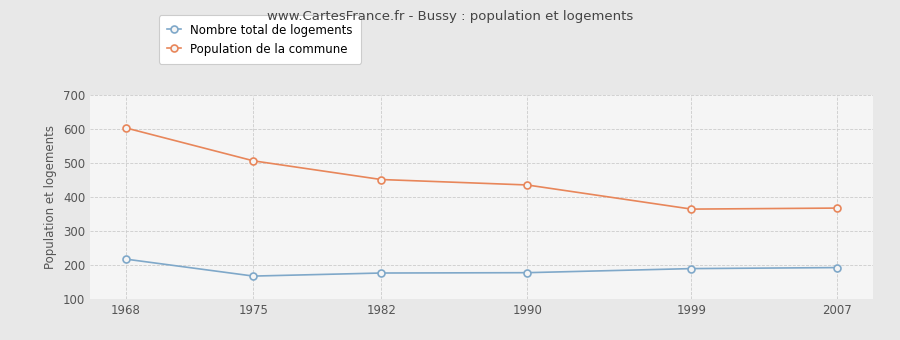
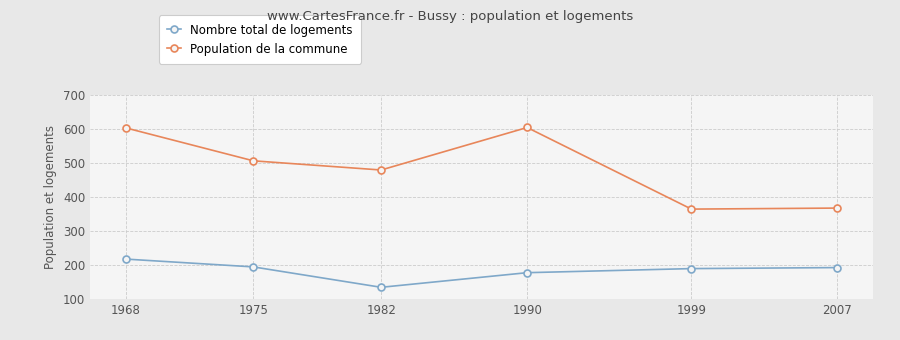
Nombre total de logements/1975: 168 -> 195
Nombre total de logements/1982: 177 -> 135
Population de la commune/1982: 452 -> 480
Population de la commune/1990: 436 -> 605
